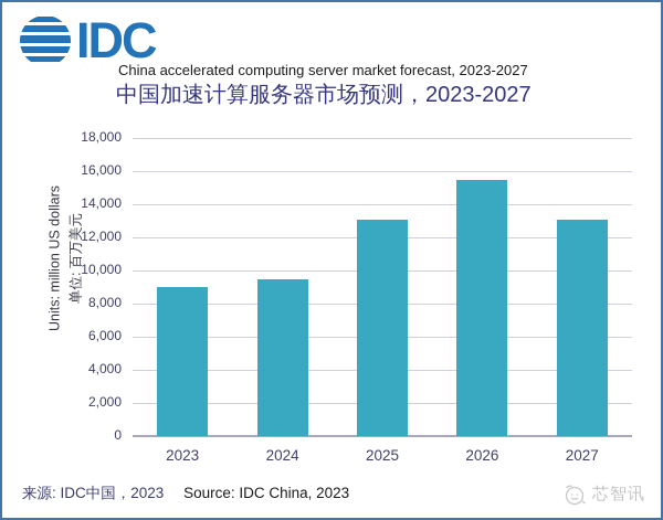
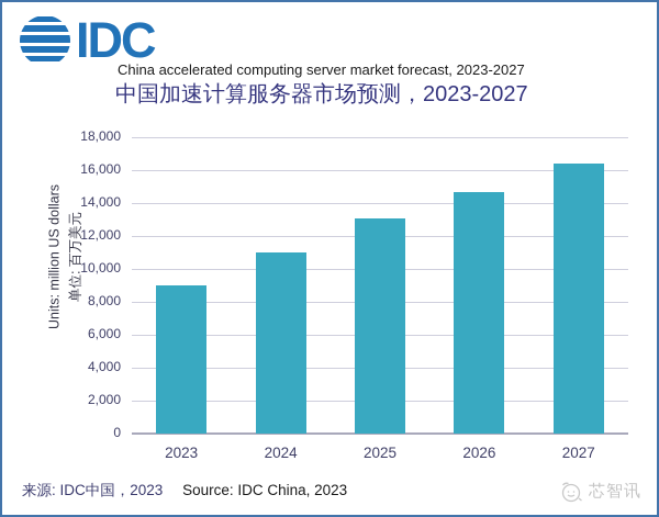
2024: 9500 -> 11000
2026: 15500 -> 14700
2027: 13100 -> 16400
